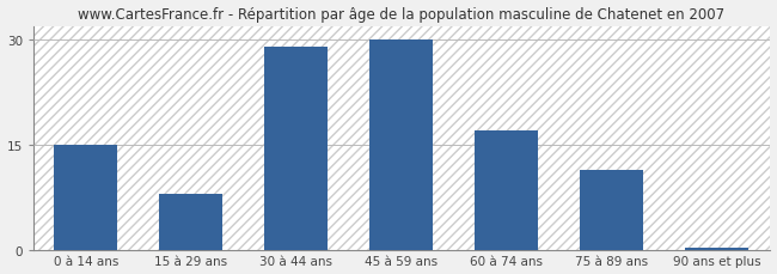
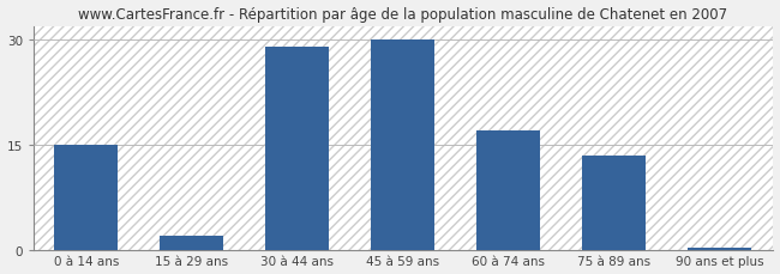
15 à 29 ans: 8.0 -> 2.0
75 à 89 ans: 11.4 -> 13.5
